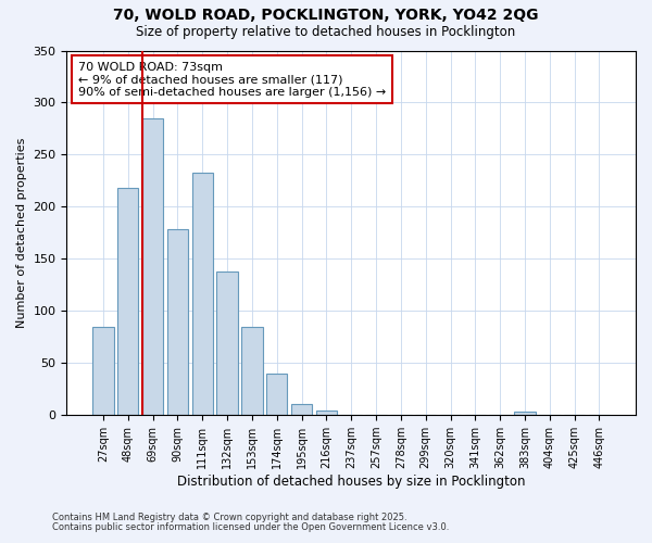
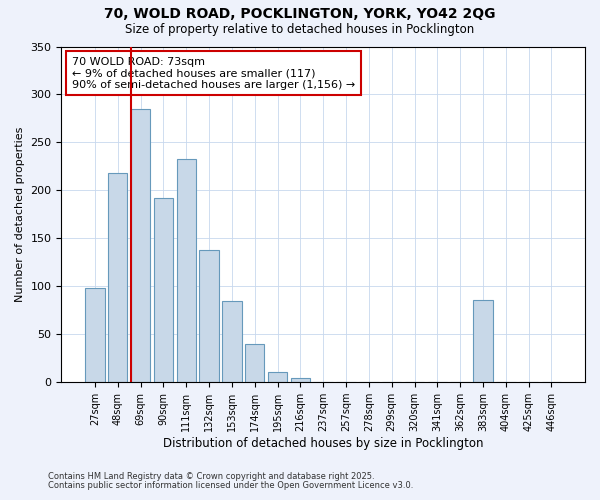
27sqm: 85 -> 98
90sqm: 178 -> 192
383sqm: 3 -> 86
